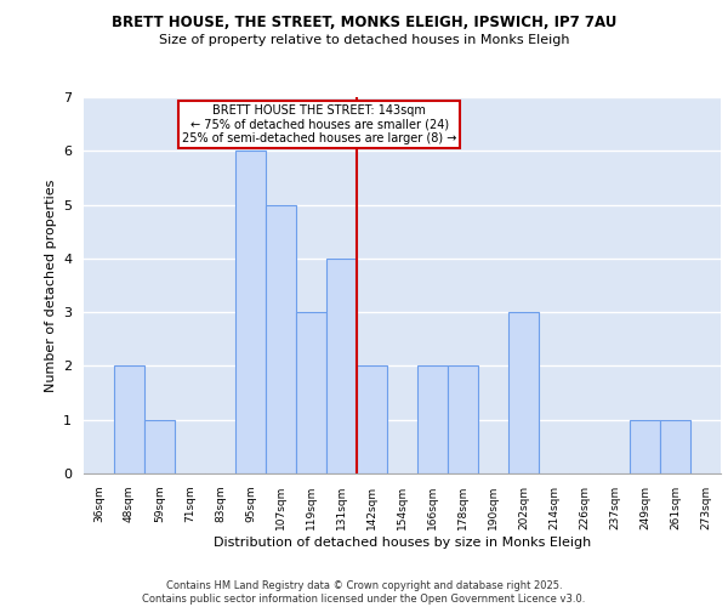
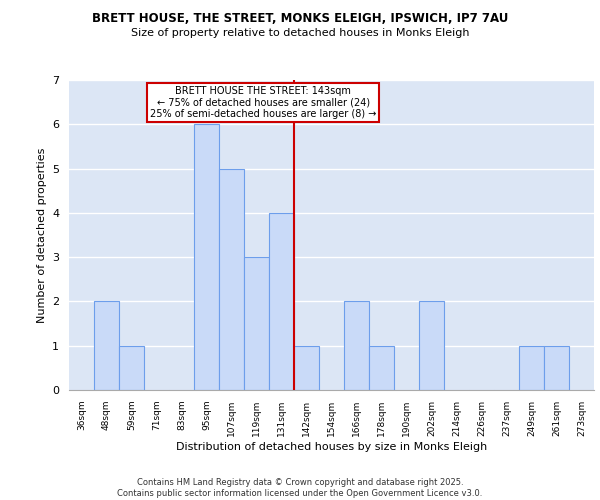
142sqm: 2 -> 1
178sqm: 2 -> 1
202sqm: 3 -> 2
